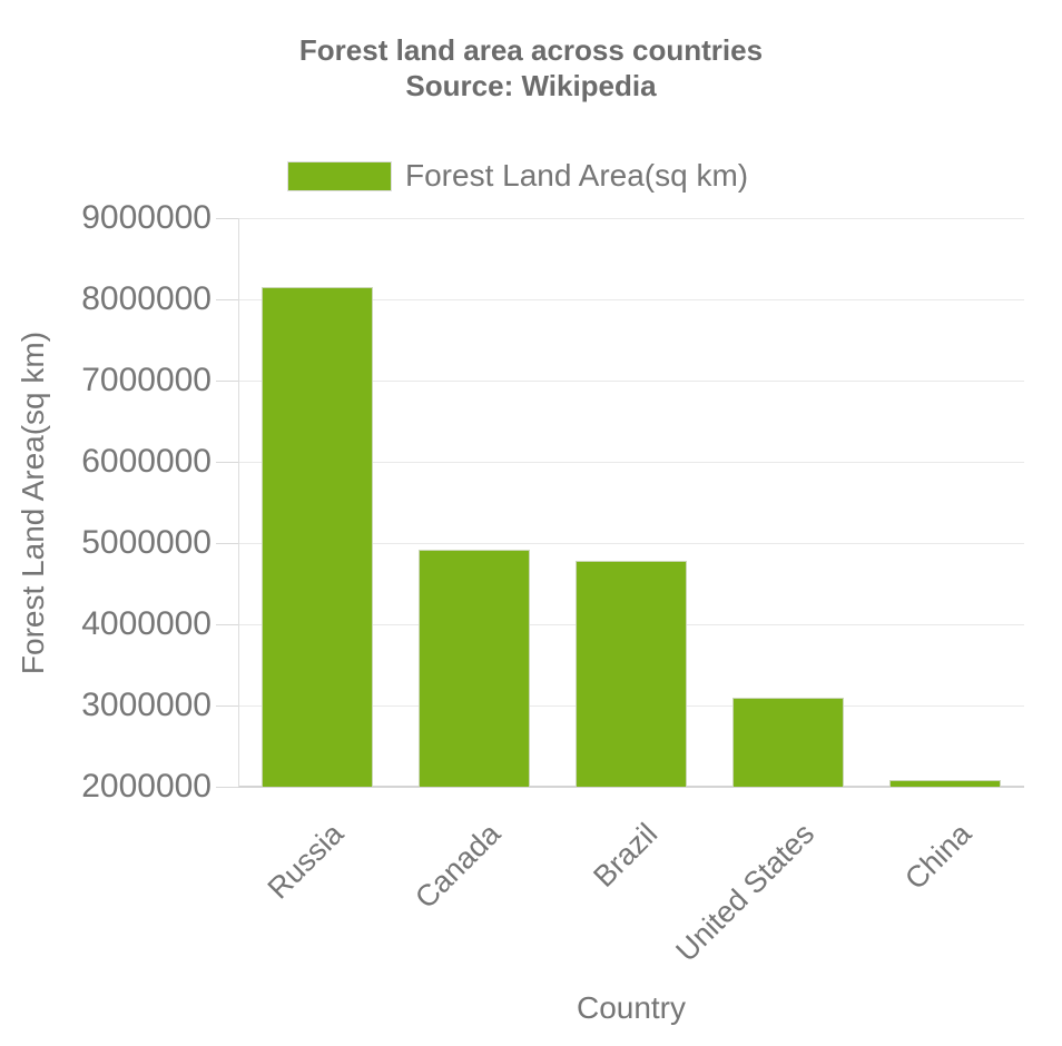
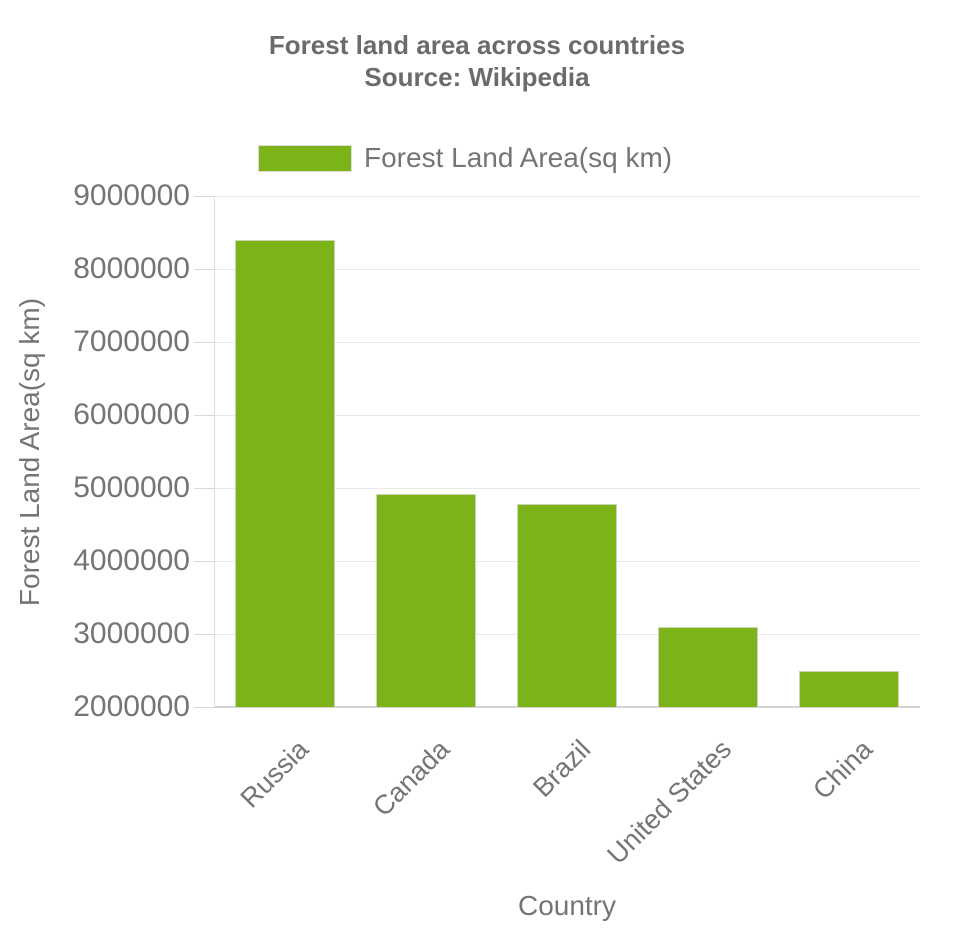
Russia: 8100000 -> 8400000
China: 2100000 -> 2500000
